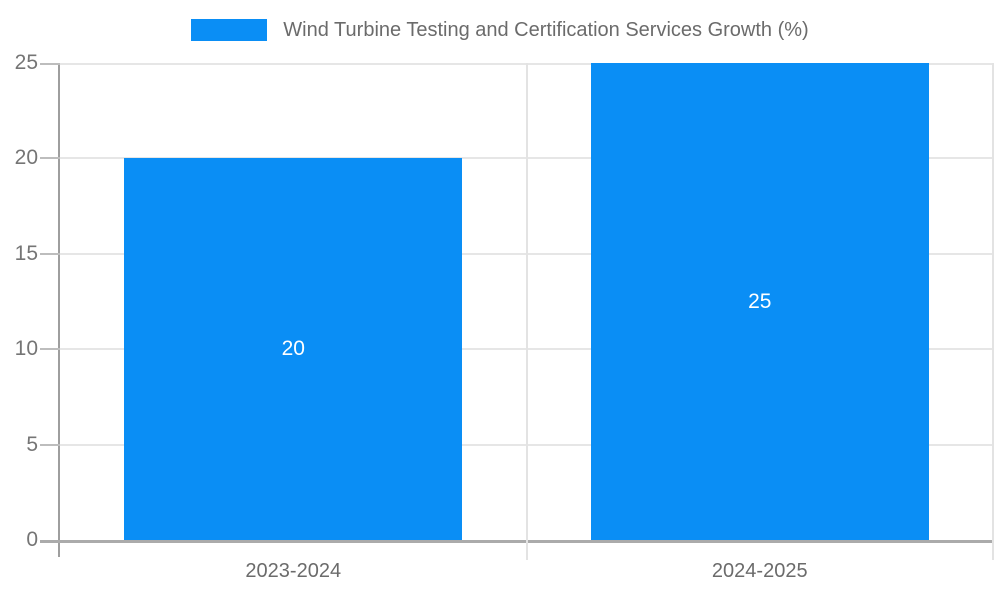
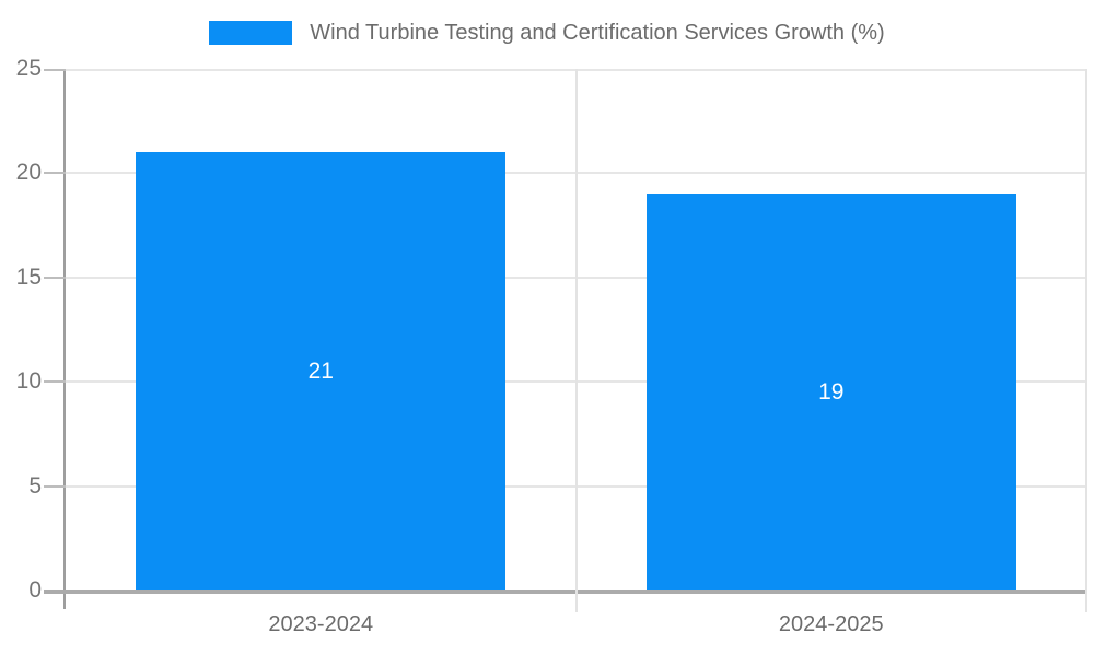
2023-2024: 20 -> 21
2024-2025: 25 -> 19
